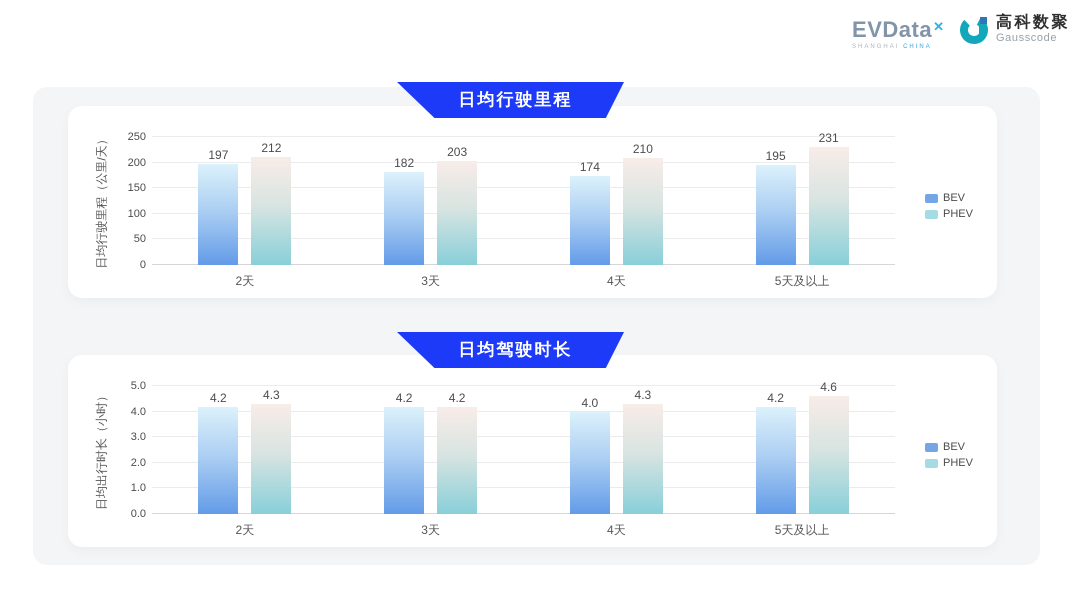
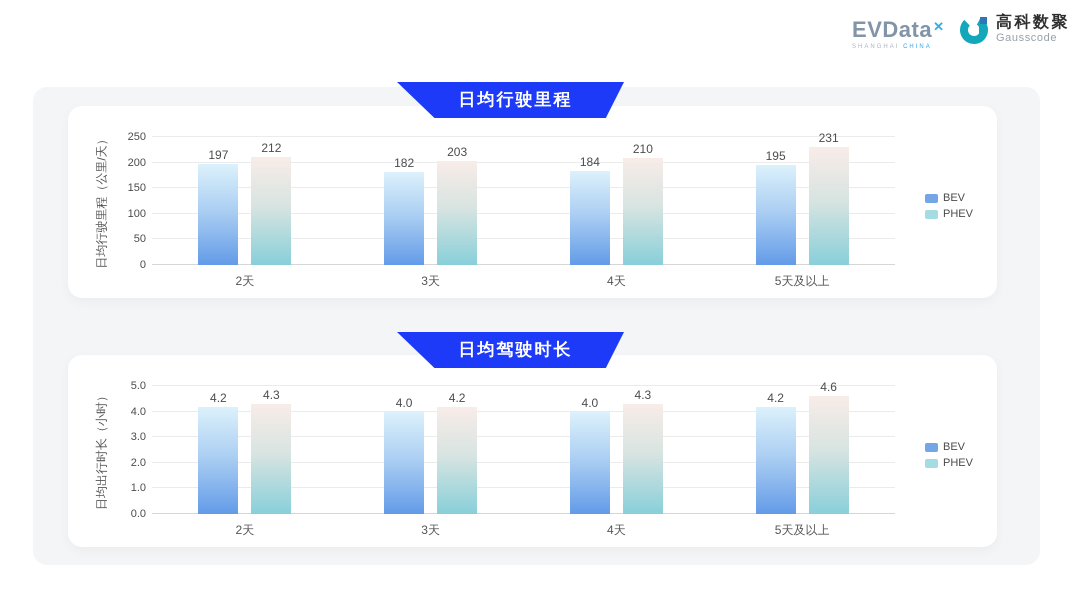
日均行驶里程/BEV/4天: 174 -> 184
日均驾驶时长/BEV/3天: 4.2 -> 4.0
